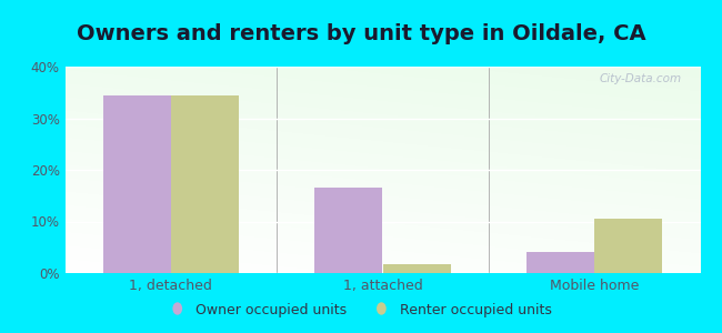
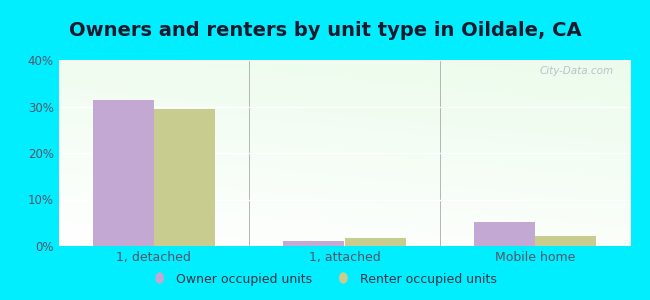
Owner occupied units/1, detached: 34.5% -> 31.5%
Renter occupied units/1, detached: 34.5% -> 29.5%
Owner occupied units/1, attached: 16.5% -> 1.0%
Owner occupied units/Mobile home: 4.0% -> 5.2%
Renter occupied units/Mobile home: 10.5% -> 2.2%
